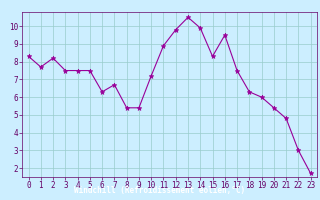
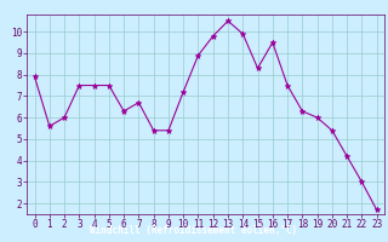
0: 8.3 -> 7.9
1: 7.7 -> 5.6
2: 8.2 -> 6.0
21: 4.8 -> 4.2
